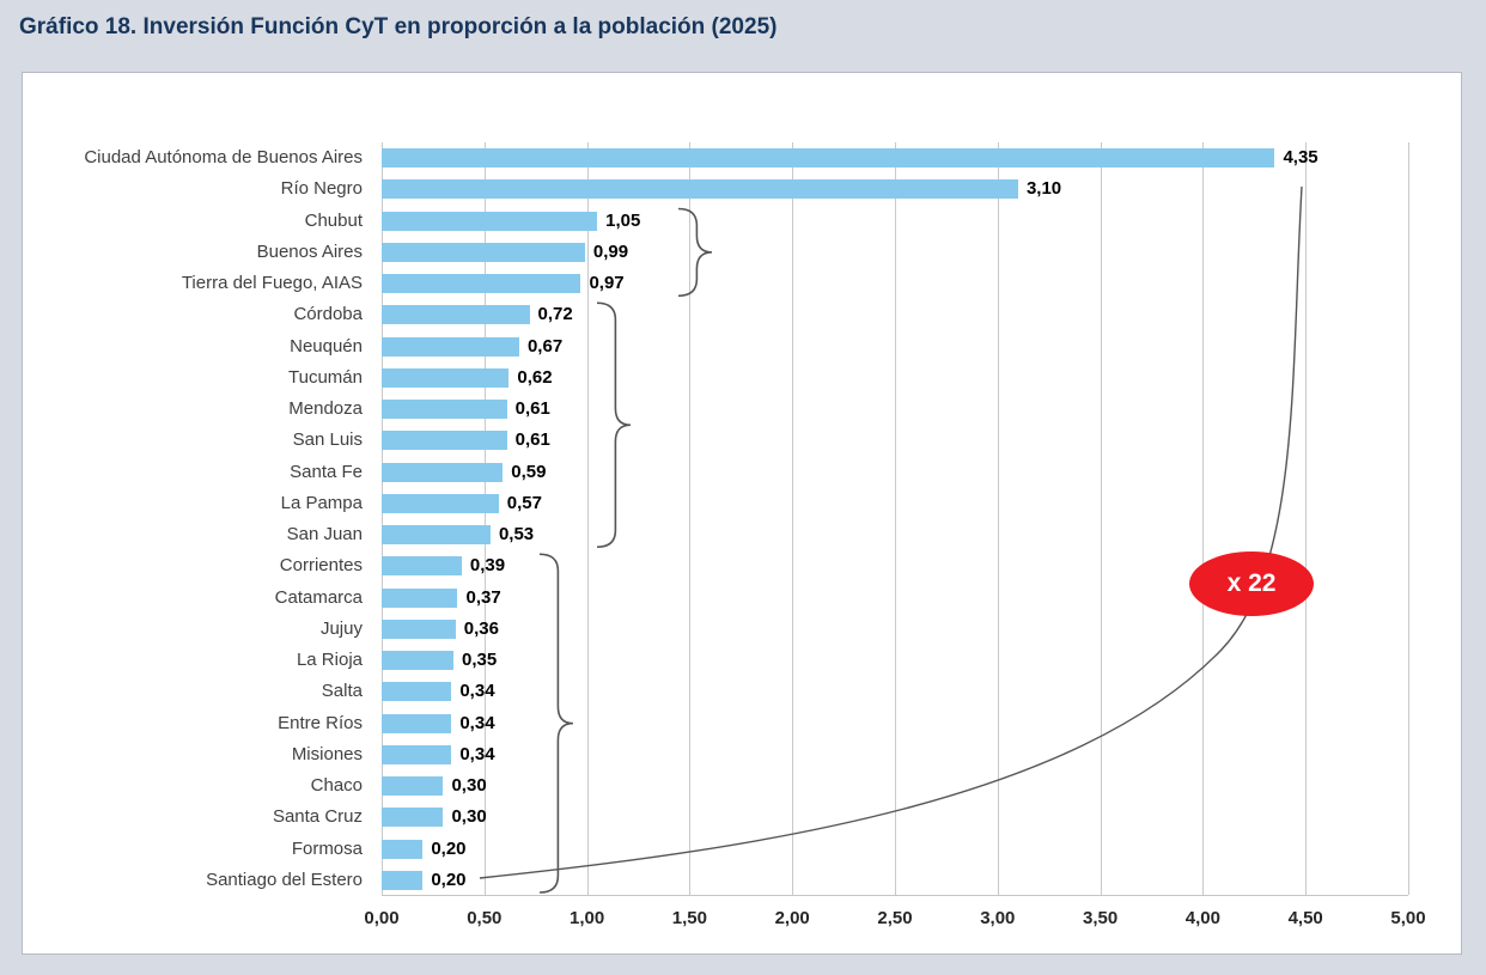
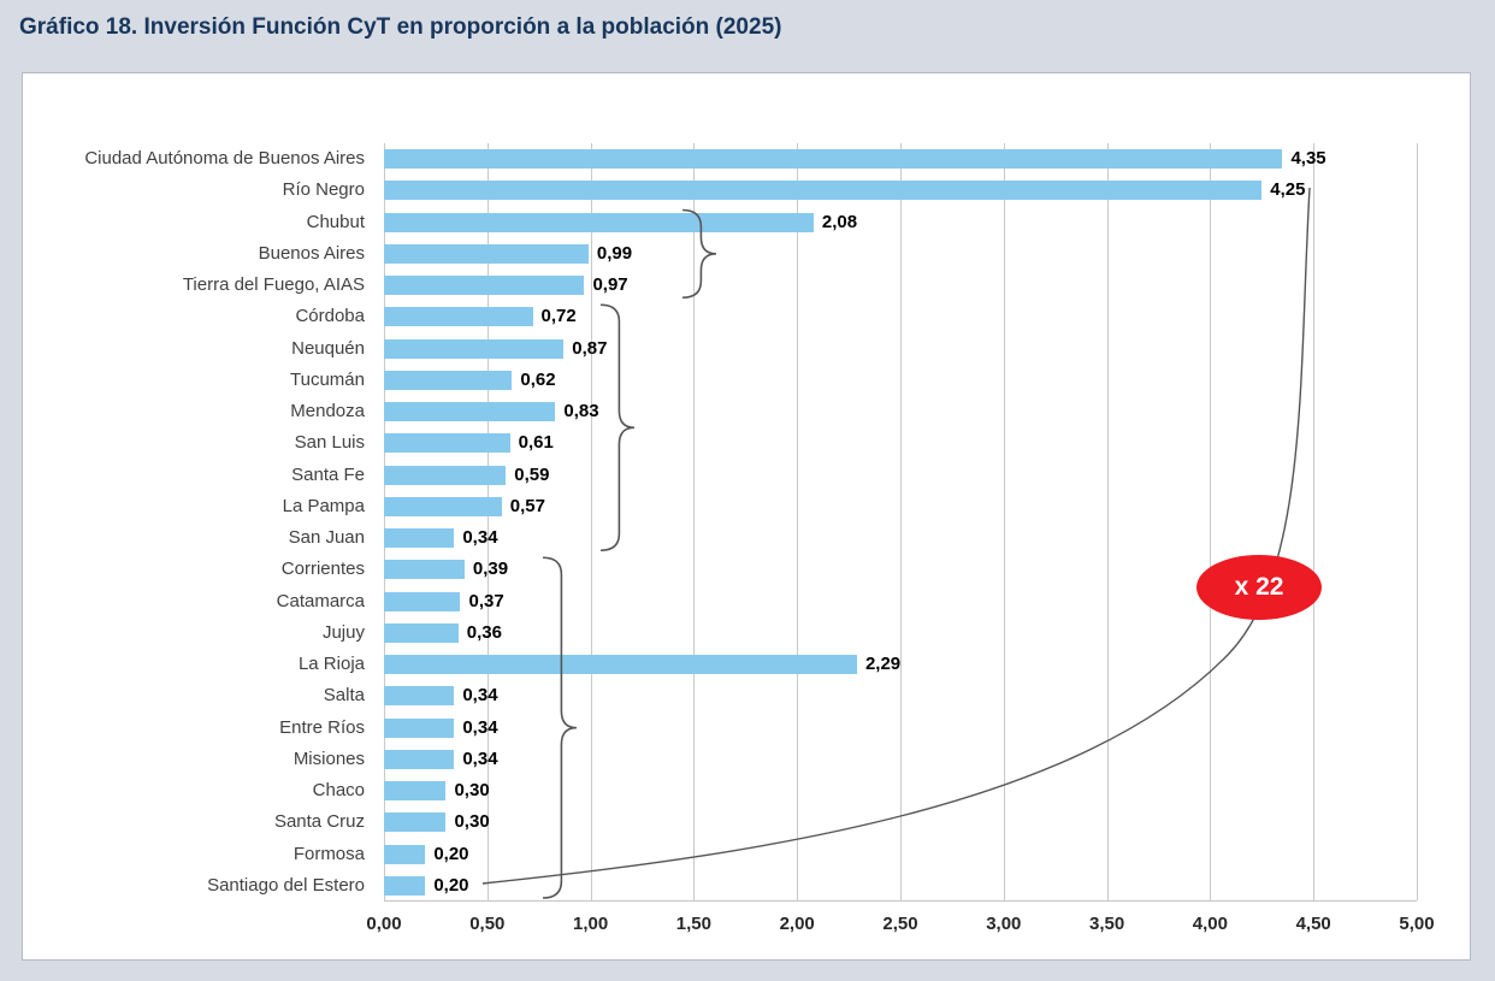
Río Negro: 3,10 -> 4,25
Chubut: 1,05 -> 2,08
Neuquén: 0,67 -> 0,87
Mendoza: 0,61 -> 0,83
San Juan: 0,53 -> 0,34
La Rioja: 0,35 -> 2,29
